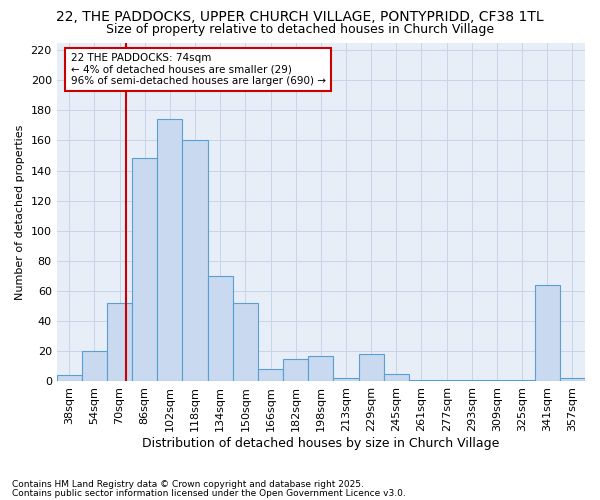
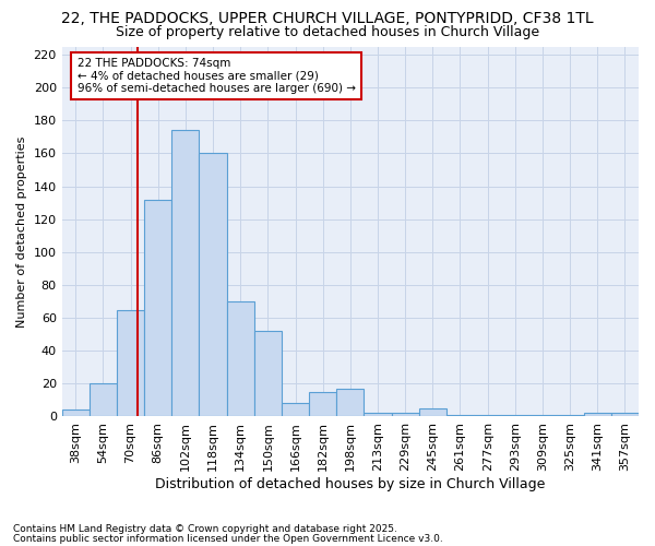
70sqm: 52 -> 65
86sqm: 148 -> 132
229sqm: 18 -> 2
341sqm: 64 -> 2
